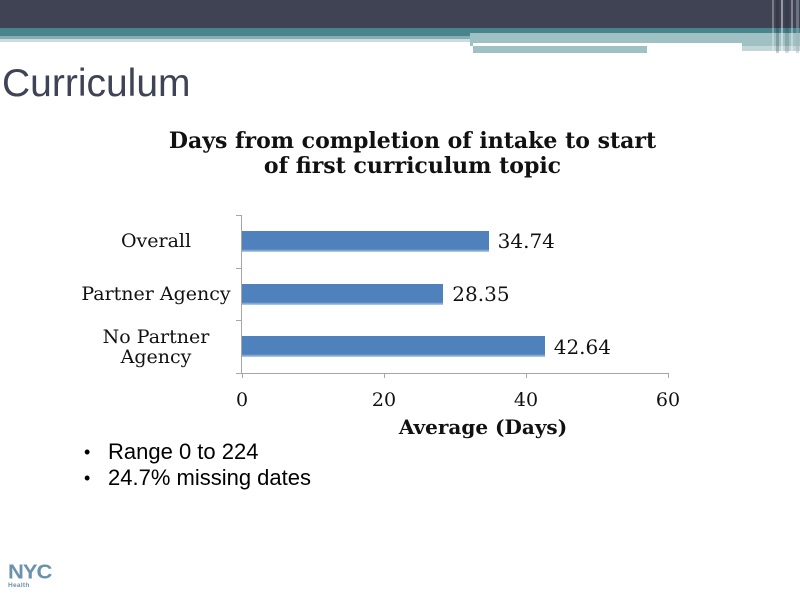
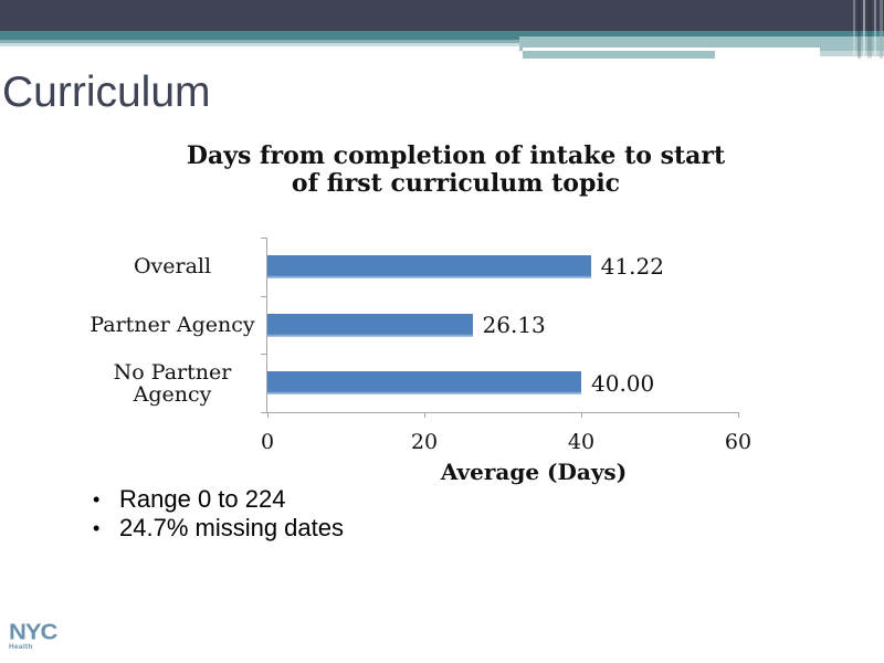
Overall: 34.74 -> 41.22
Partner Agency: 28.35 -> 26.13
No Partner Agency: 42.64 -> 40.00
